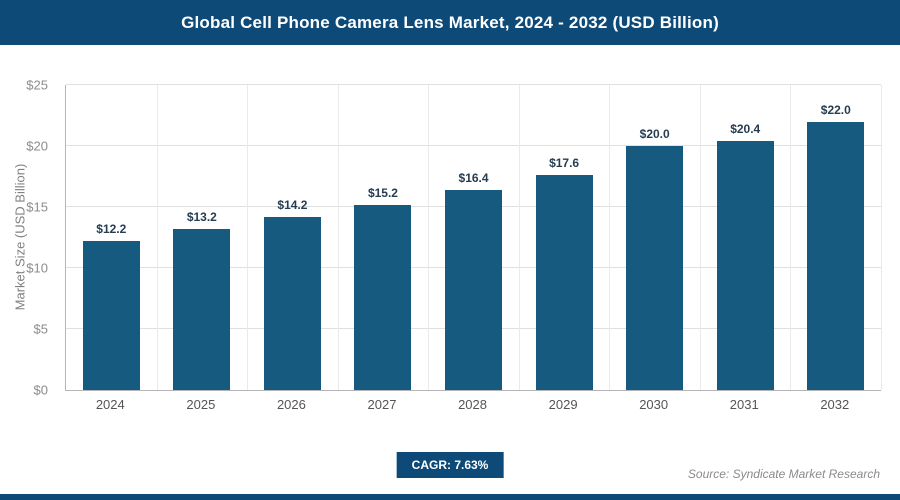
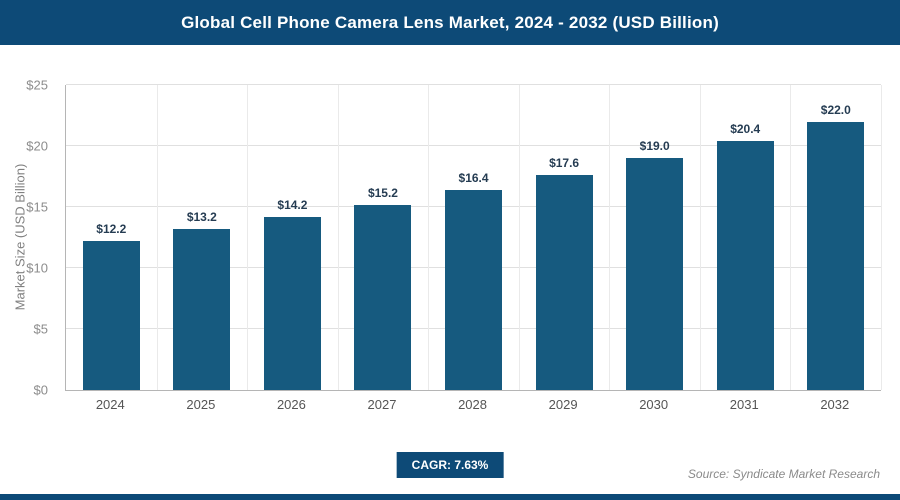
2030: $20.0 -> $19.0
